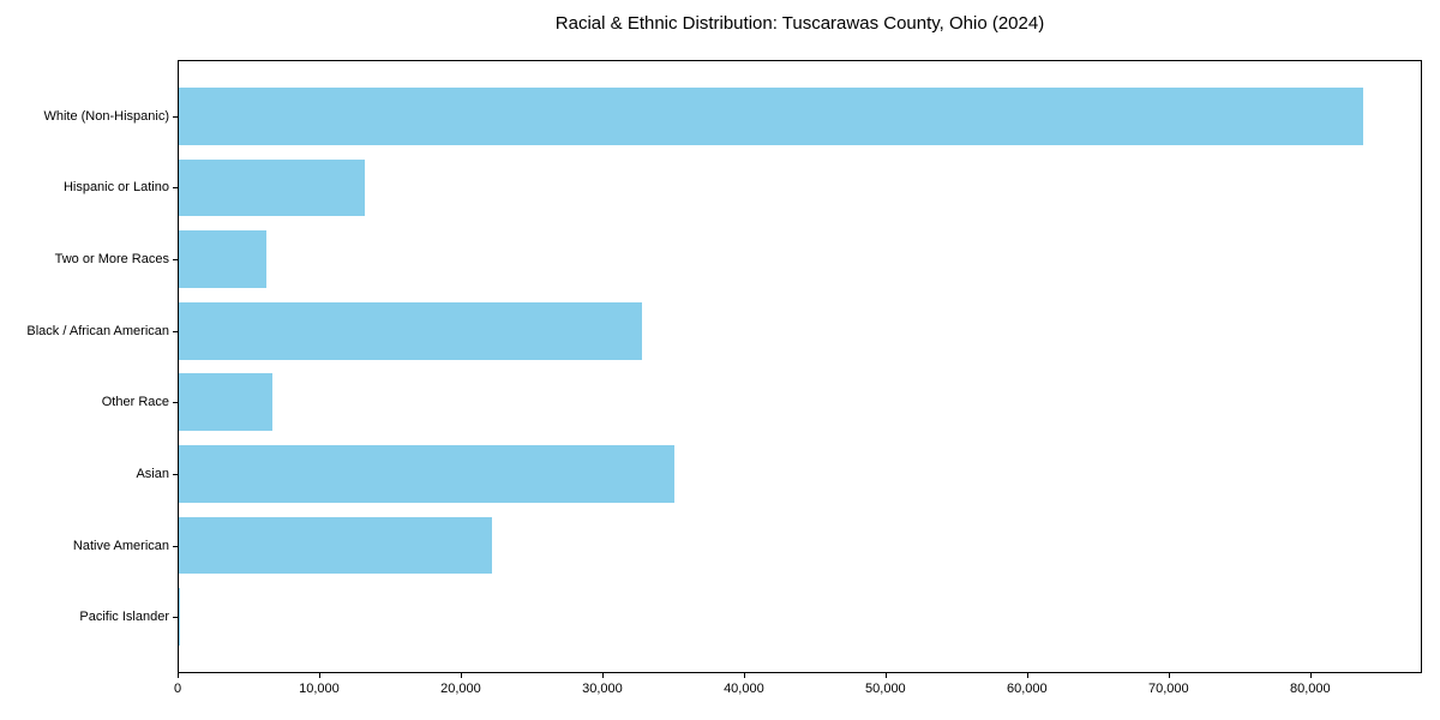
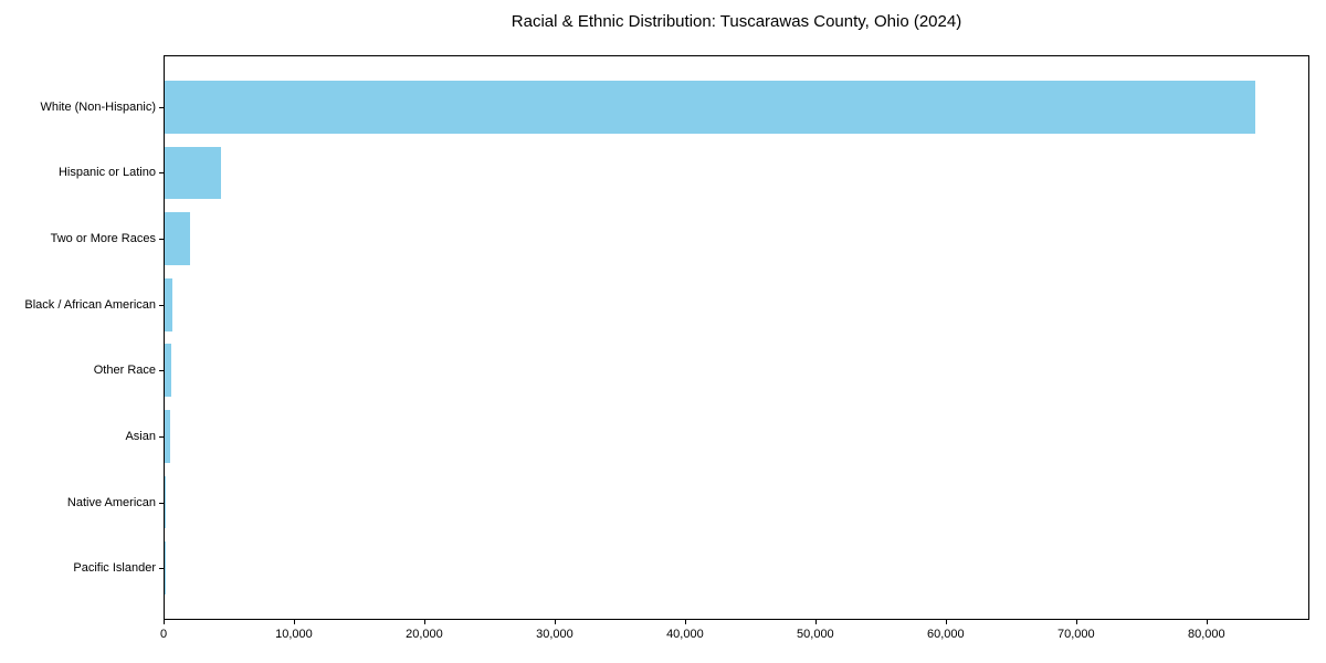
Hispanic or Latino: 13100 -> 4300
Two or More Races: 6200 -> 1900
Black / African American: 32700 -> 600
Other Race: 6600 -> 500
Asian: 35000 -> 400
Native American: 22100 -> 100
